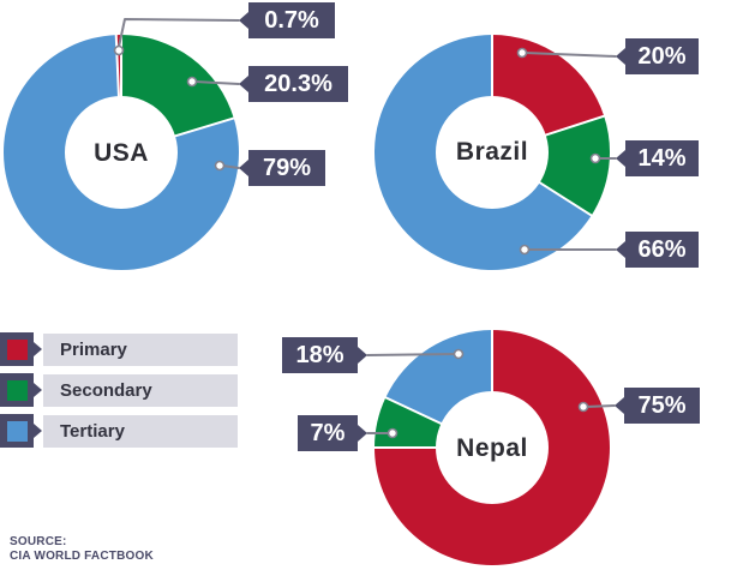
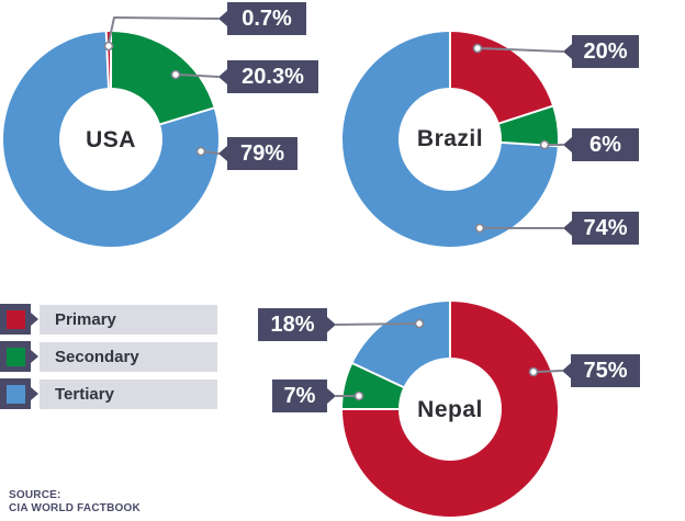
Brazil/Secondary: 14% -> 6%
Brazil/Tertiary: 66% -> 74%
